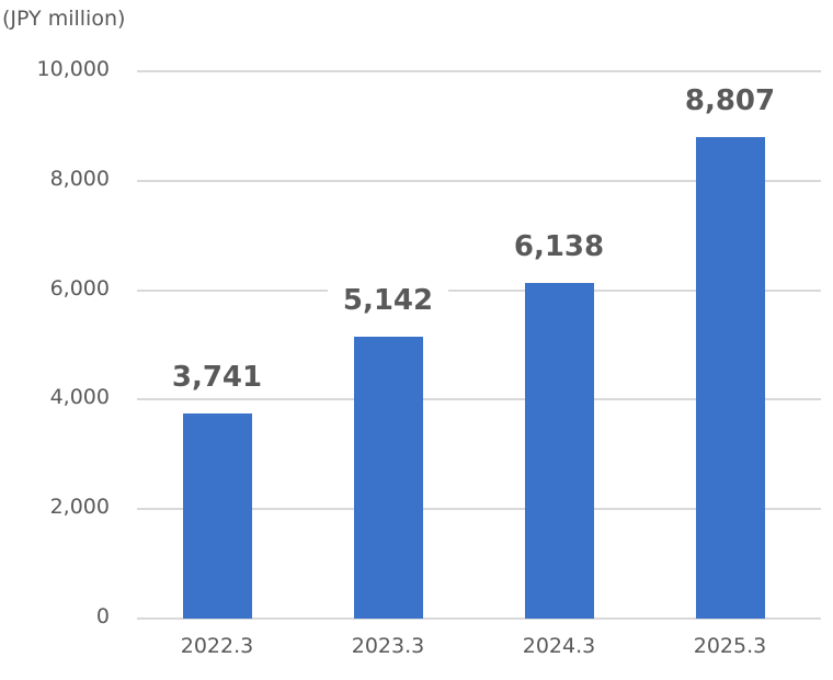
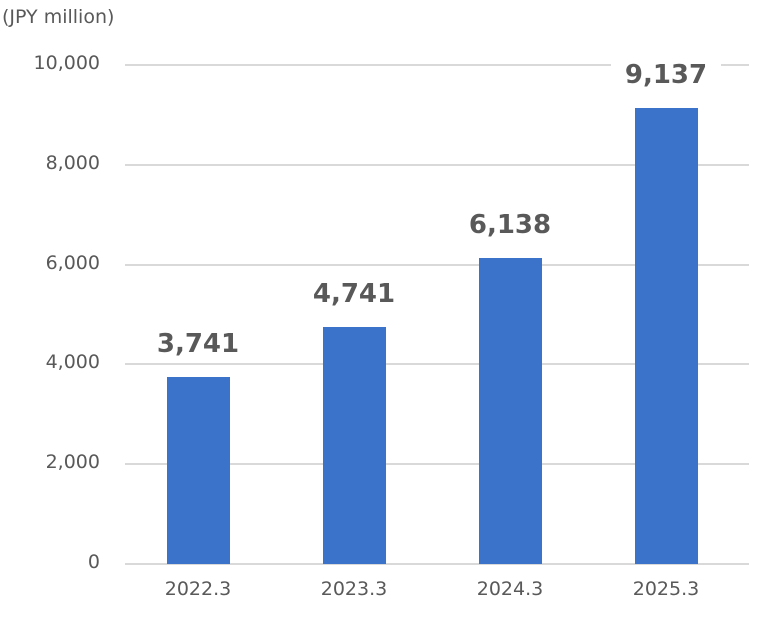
2023.3: 5,142 -> 4,741
2025.3: 8,807 -> 9,137
